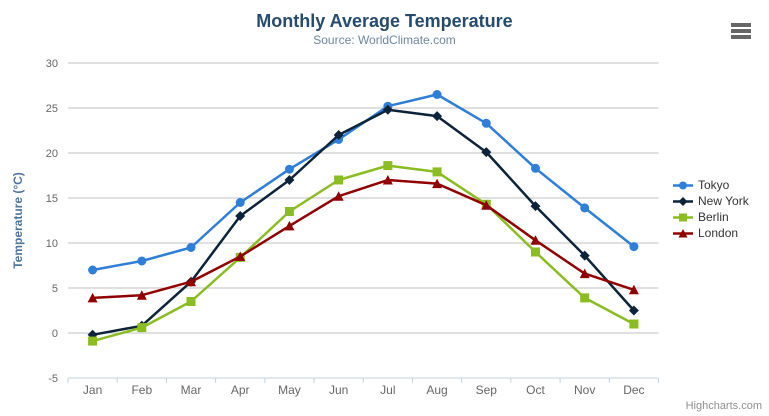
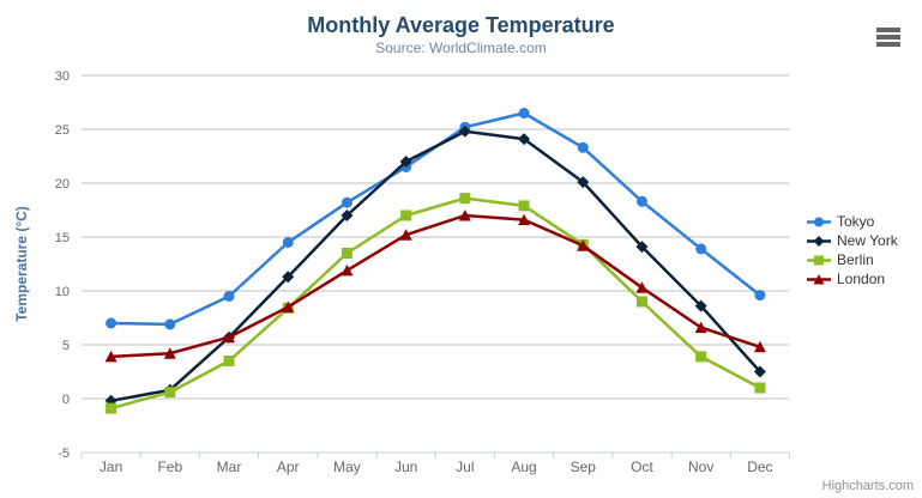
Tokyo/Feb: 8 -> 7
New York/Apr: 13 -> 11
